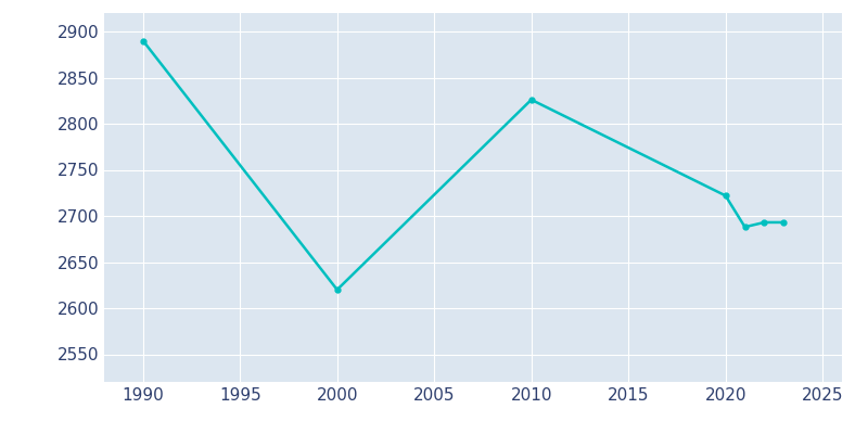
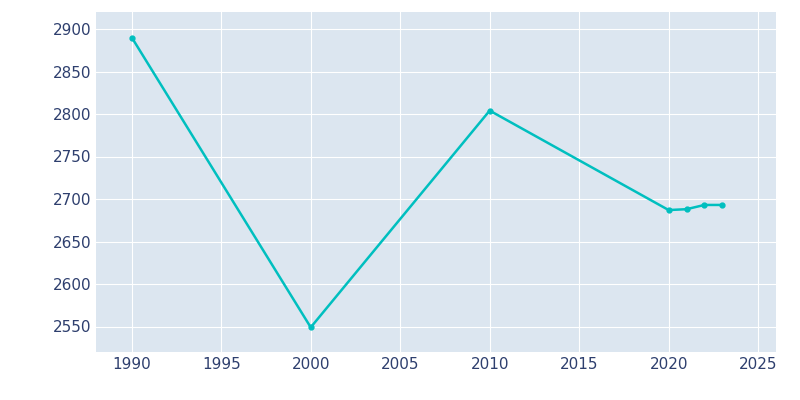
2000: 2620 -> 2549
2010: 2826 -> 2804
2020: 2722 -> 2687
